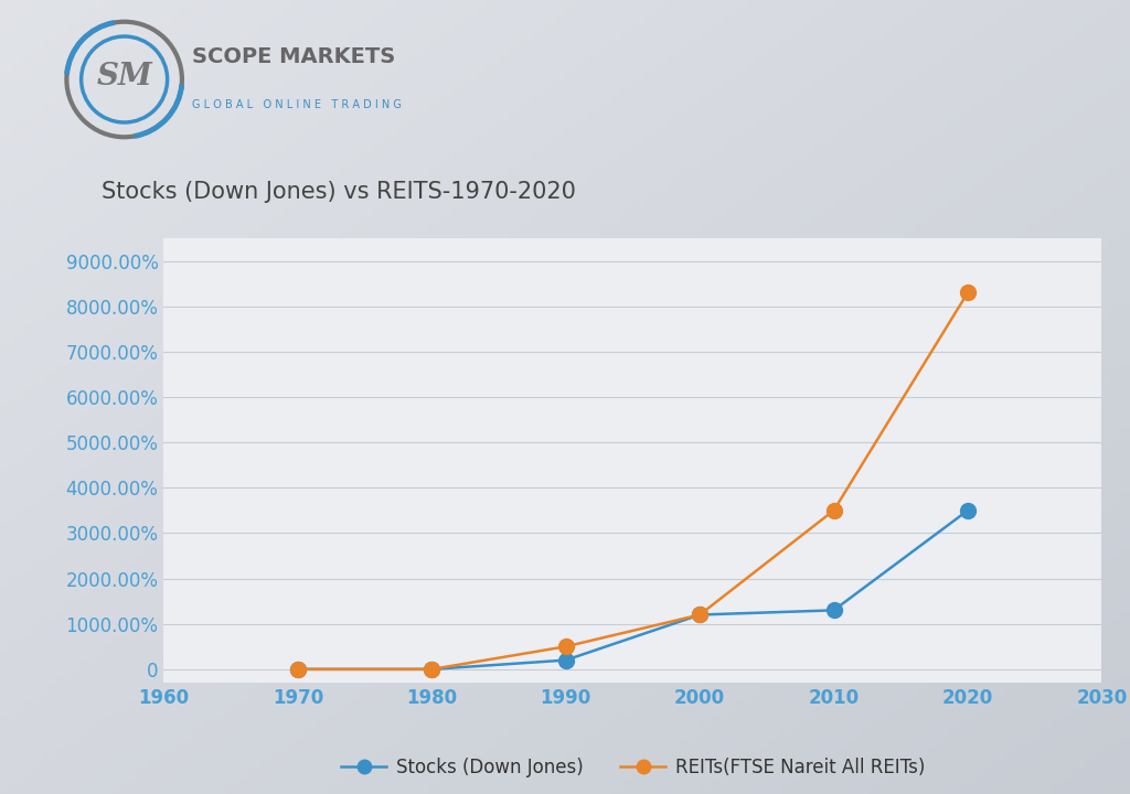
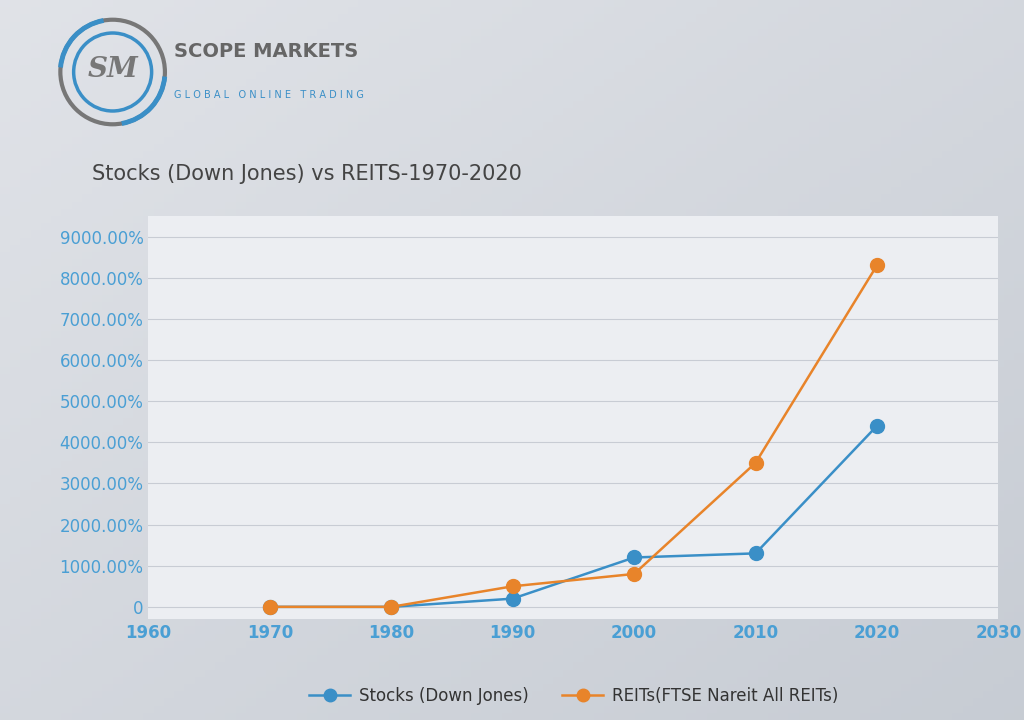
REITs(FTSE Nareit All REITs)/2000: 1200% -> 800%
Stocks (Down Jones)/2020: 3500% -> 4400%
